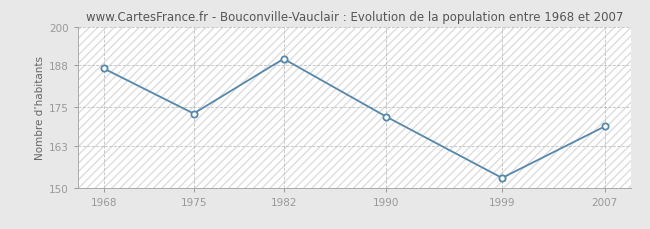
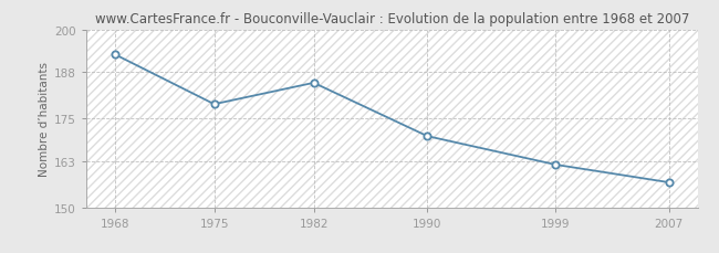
1968: 187 -> 193
1975: 173 -> 179
1982: 190 -> 185
1990: 172 -> 170
1999: 153 -> 162
2007: 169 -> 157
